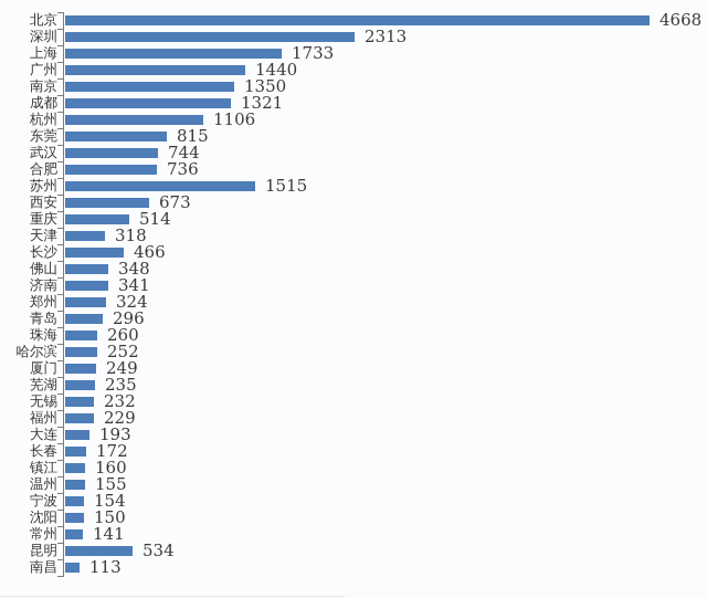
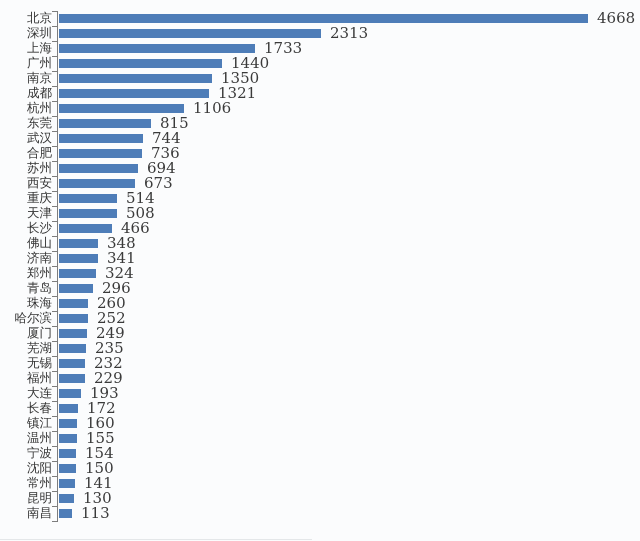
苏州: 1515 -> 694
天津: 318 -> 508
昆明: 534 -> 130
